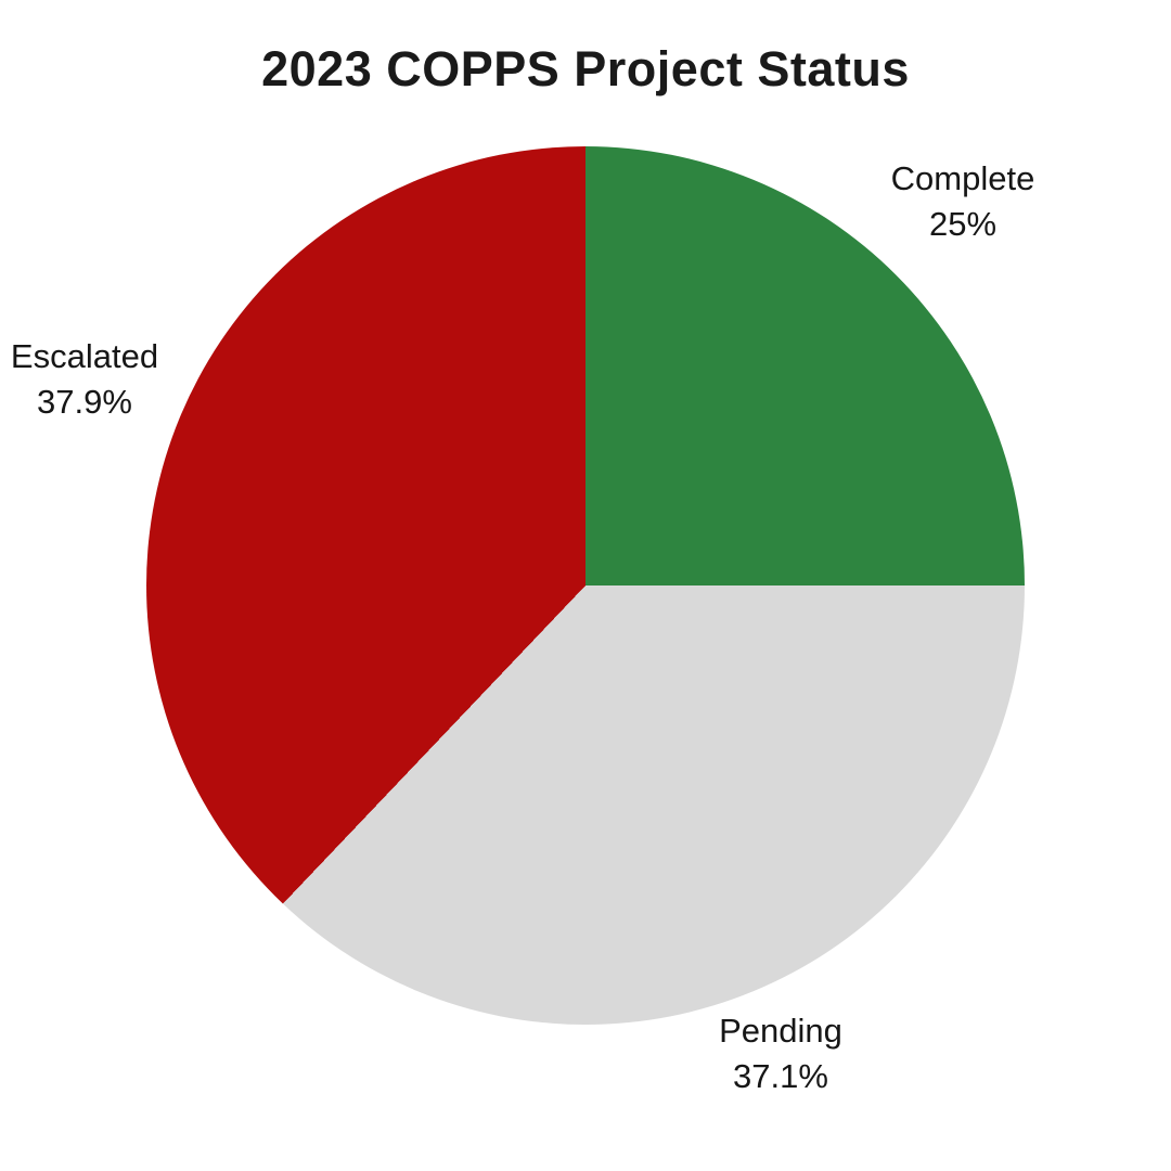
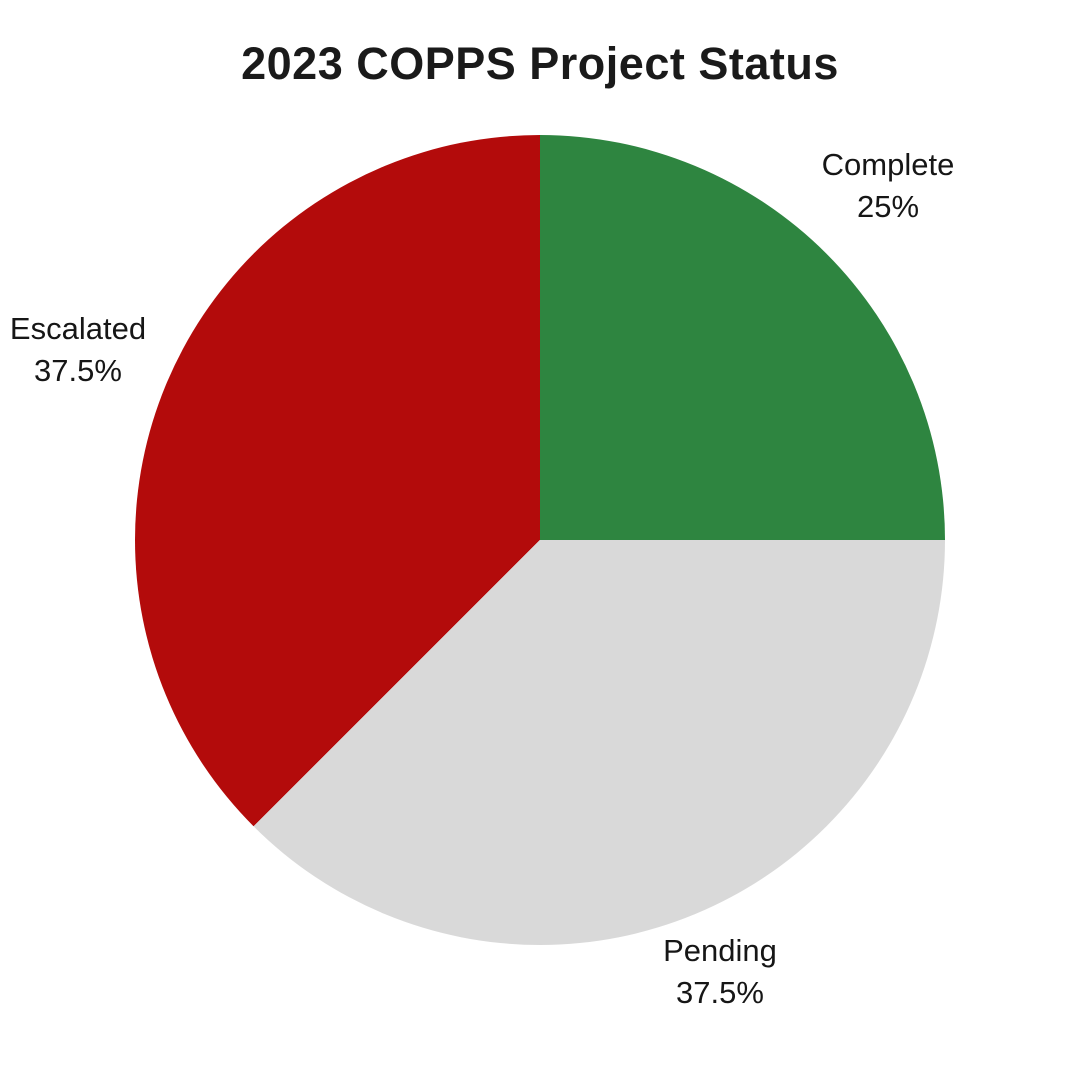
Pending: 37.1% -> 37.5%
Escalated: 37.9% -> 37.5%
